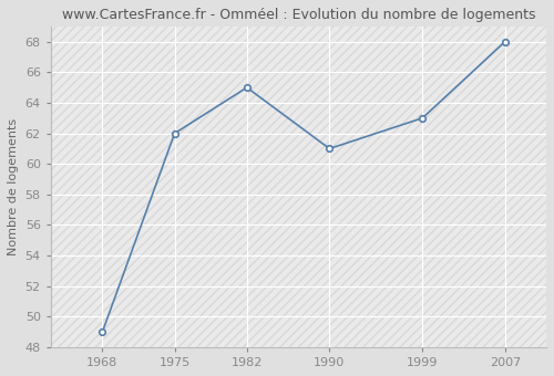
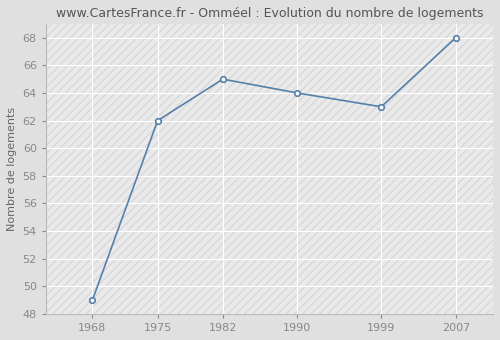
1990: 61 -> 64
